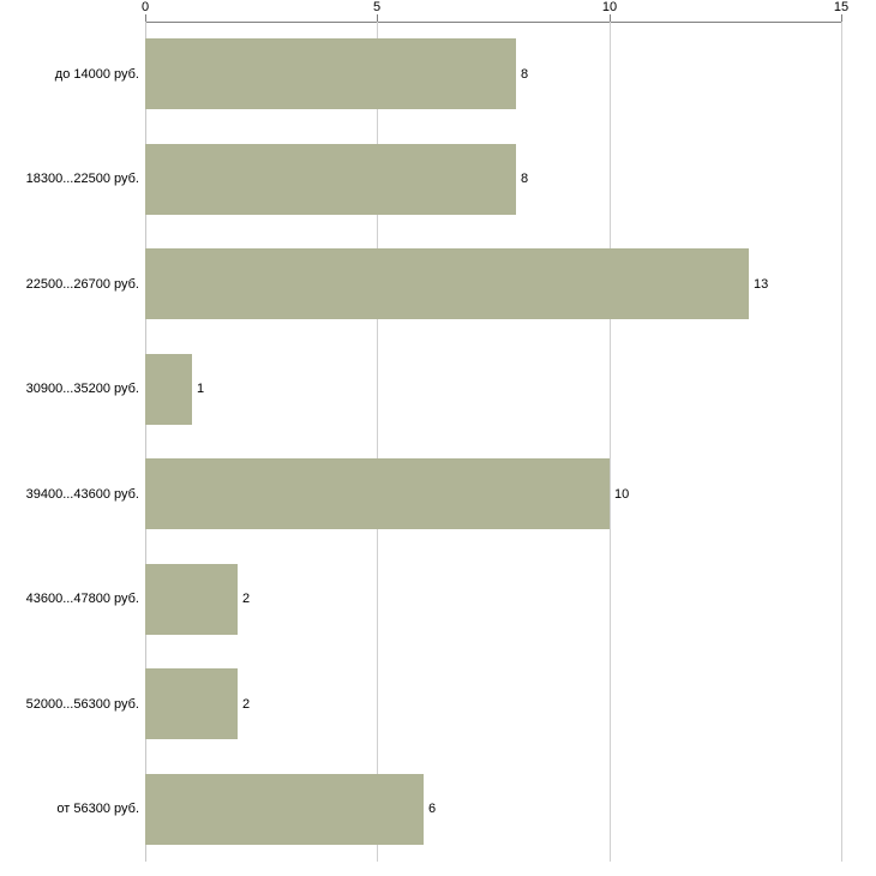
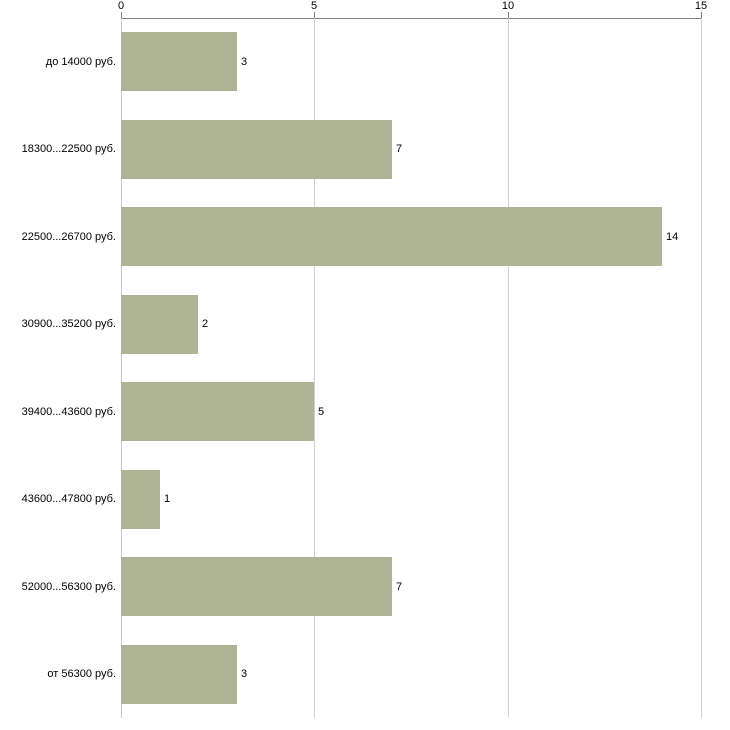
до 14000 руб.: 8 -> 3
18300...22500 руб.: 8 -> 7
22500...26700 руб.: 13 -> 14
30900...35200 руб.: 1 -> 2
39400...43600 руб.: 10 -> 5
43600...47800 руб.: 2 -> 1
52000...56300 руб.: 2 -> 7
от 56300 руб.: 6 -> 3
